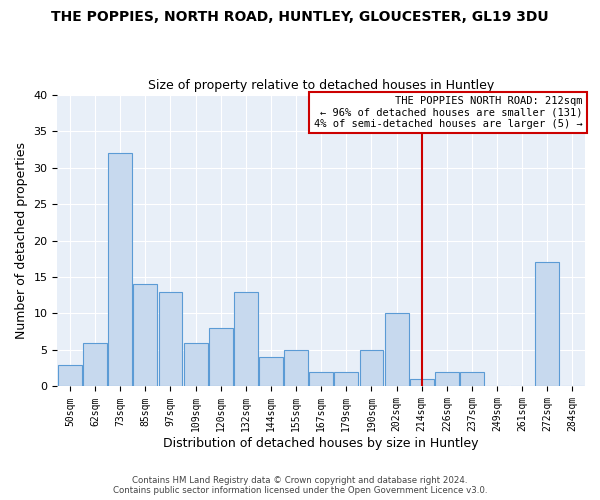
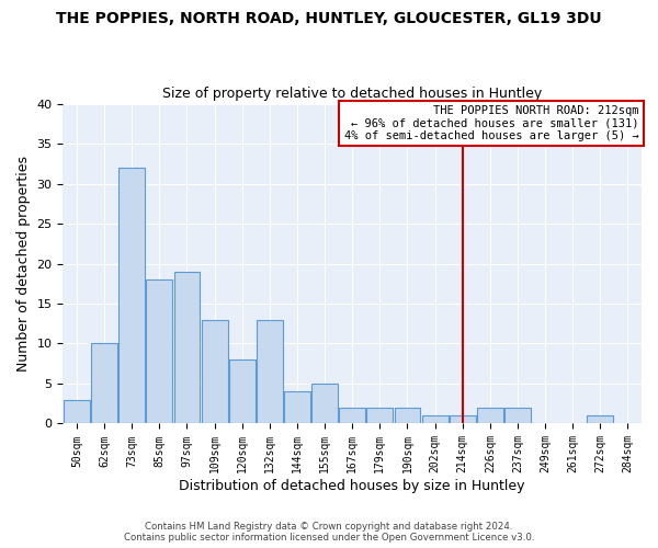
62sqm: 6 -> 10
85sqm: 14 -> 18
97sqm: 13 -> 19
109sqm: 6 -> 13
190sqm: 5 -> 2
202sqm: 10 -> 1
272sqm: 17 -> 1
